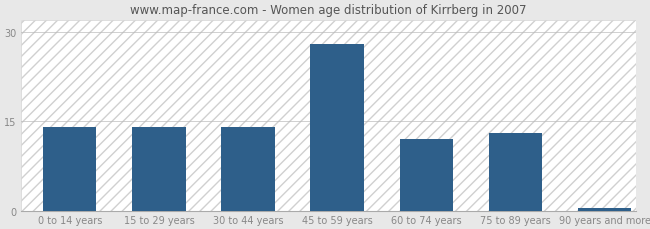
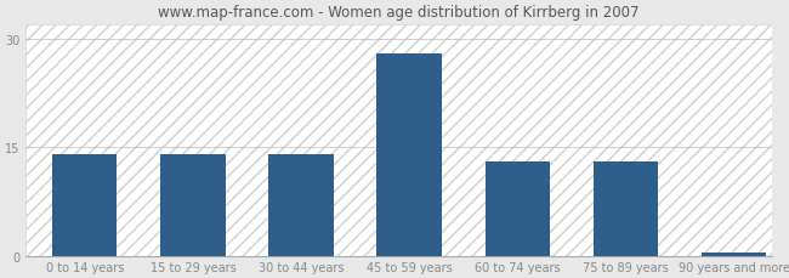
60 to 74 years: 12.0 -> 13.0
